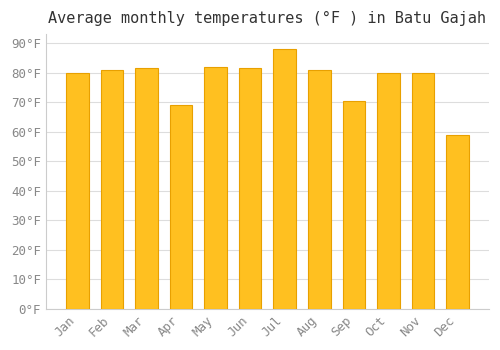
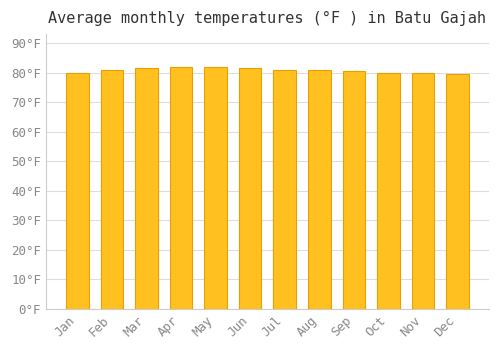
Apr: 69.0°F -> 82.0°F
Jul: 88.0°F -> 81.0°F
Sep: 70.5°F -> 80.5°F
Dec: 59.0°F -> 79.5°F
